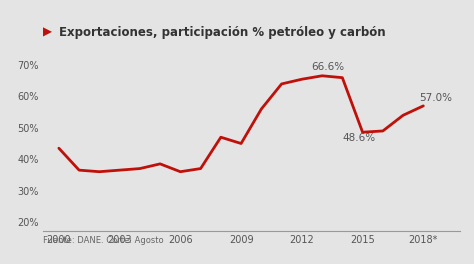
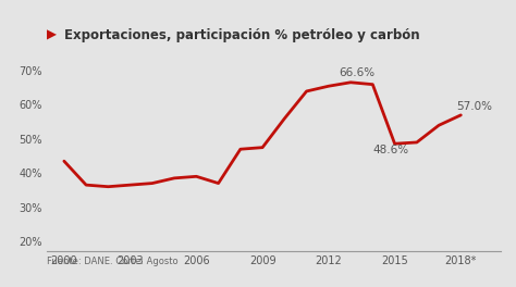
2006: 36.0% -> 39.0%
2009: 45.0% -> 47.5%
